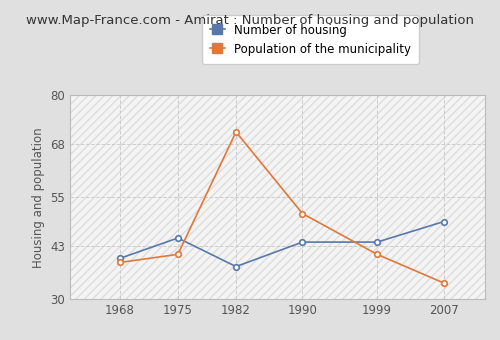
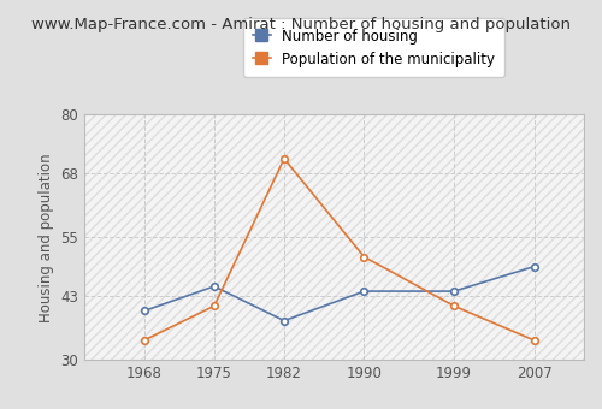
Population of the municipality/1968: 39 -> 34
